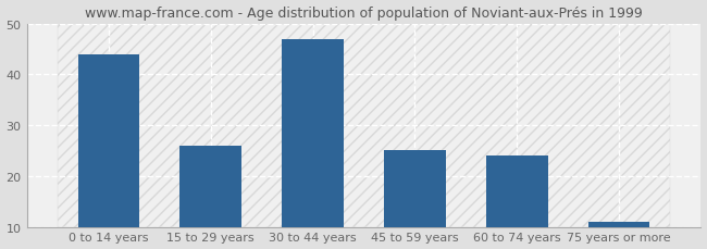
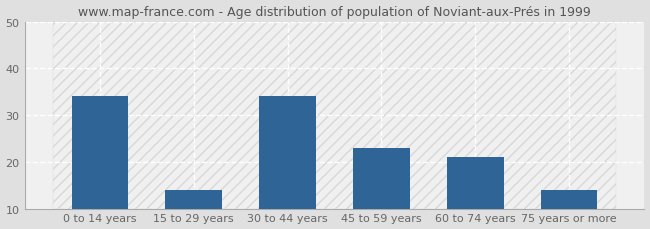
0 to 14 years: 44 -> 34
15 to 29 years: 26 -> 14
30 to 44 years: 47 -> 34
45 to 59 years: 25 -> 23
60 to 74 years: 24 -> 21
75 years or more: 11 -> 14
